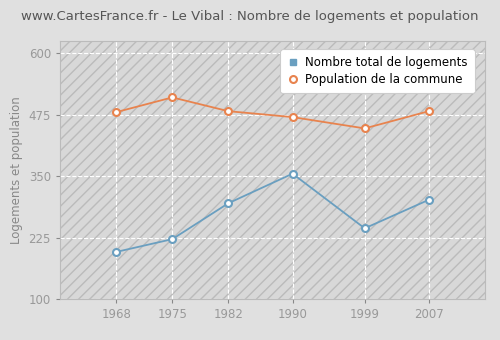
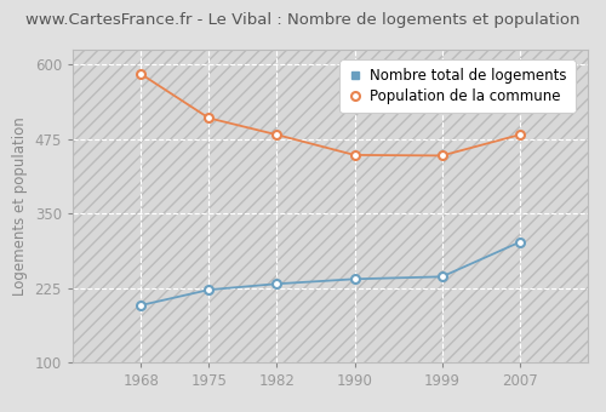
Population de la commune/1968: 480 -> 584
Nombre total de logements/1982: 295 -> 232
Nombre total de logements/1990: 355 -> 240
Population de la commune/1990: 470 -> 448
